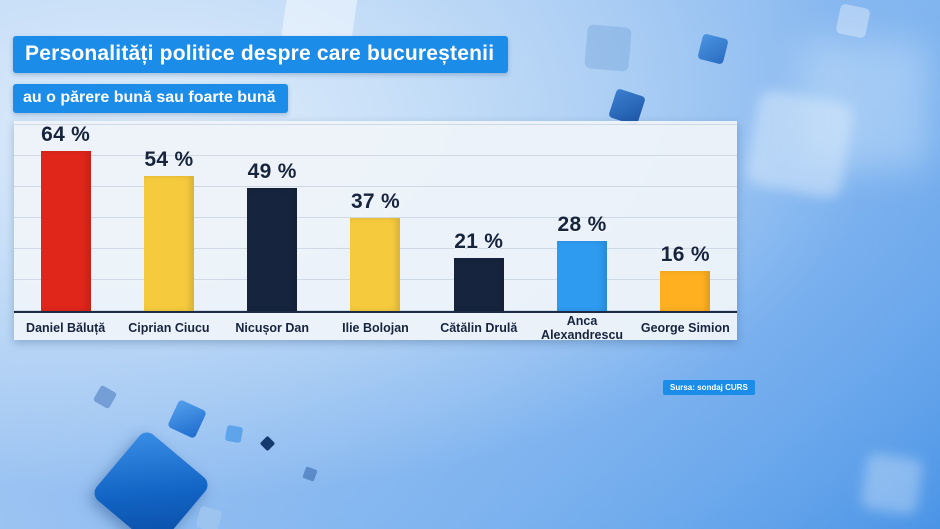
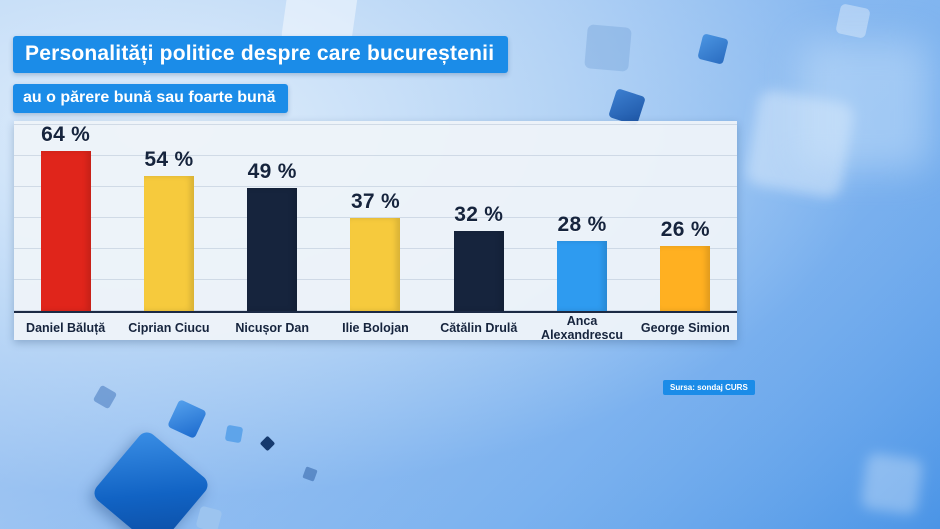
Cătălin Drulă: 21 -> 32
George Simion: 16 -> 26
